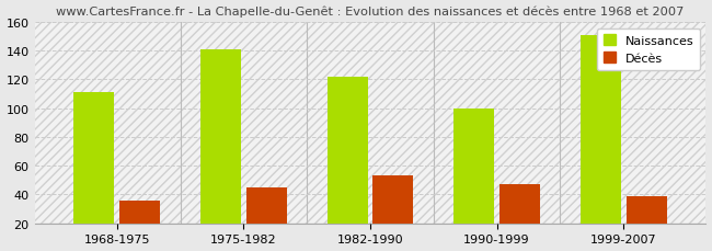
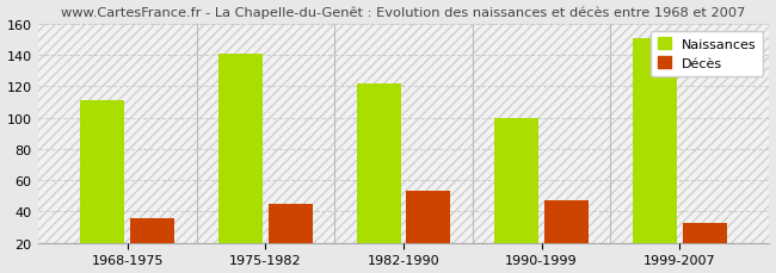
Décès/1999-2007: 39 -> 33
